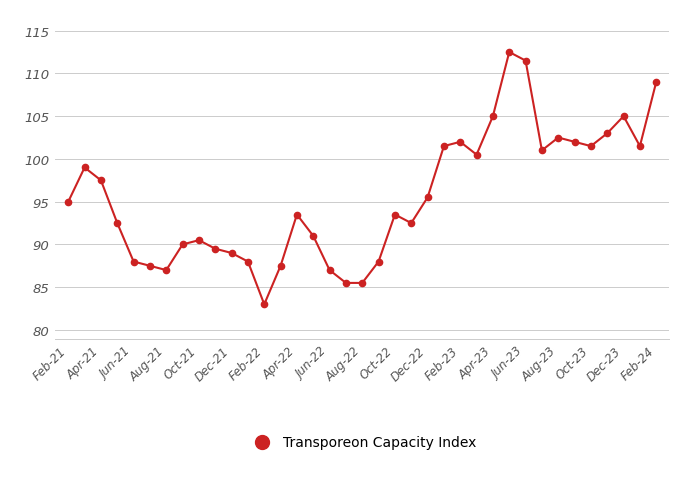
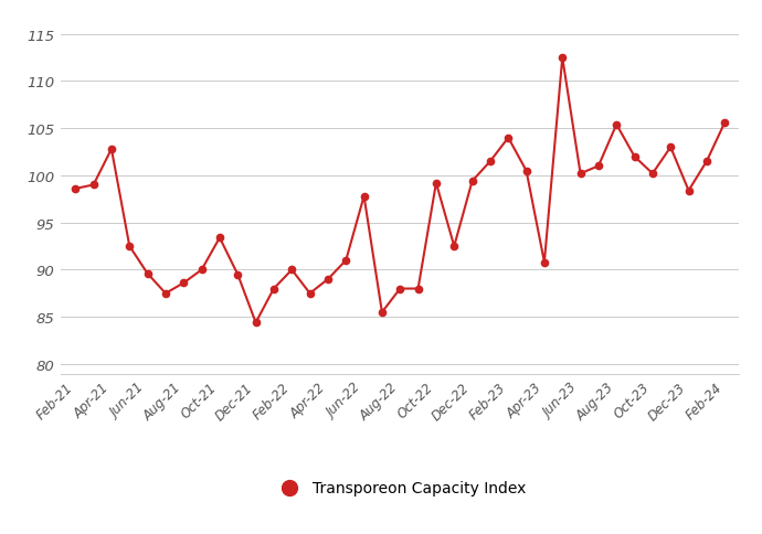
Feb-21: 95.0 -> 98.6
Apr-21: 97.5 -> 102.8
Jun-21: 88.0 -> 89.6
Aug-21: 87.0 -> 88.6
Oct-21: 90.5 -> 93.4
Dec-21: 89.0 -> 84.4
Feb-22: 83.0 -> 90.0
Apr-22: 93.5 -> 89.0
Jun-22: 87.0 -> 97.8
Aug-22: 85.5 -> 88.0
Oct-22: 93.5 -> 99.2
Dec-22: 95.5 -> 99.4
Feb-23: 102.0 -> 104.0
Apr-23: 105.0 -> 90.8
Jun-23: 111.5 -> 100.2
Aug-23: 102.5 -> 105.4
Oct-23: 101.5 -> 100.2
Dec-23: 105.0 -> 98.4
Feb-24: 109.0 -> 105.6
